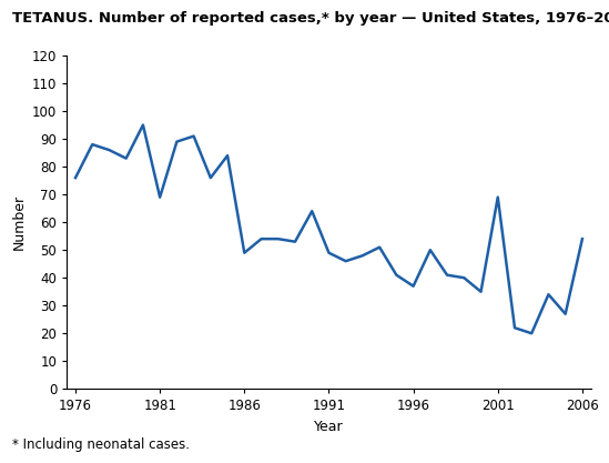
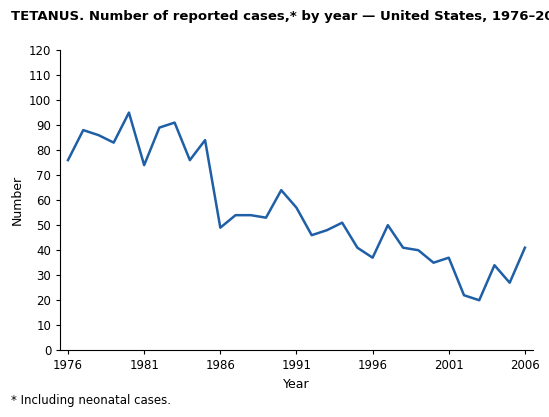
1981: 69 -> 74
1991: 49 -> 57
2001: 69 -> 37
2006: 54 -> 41
